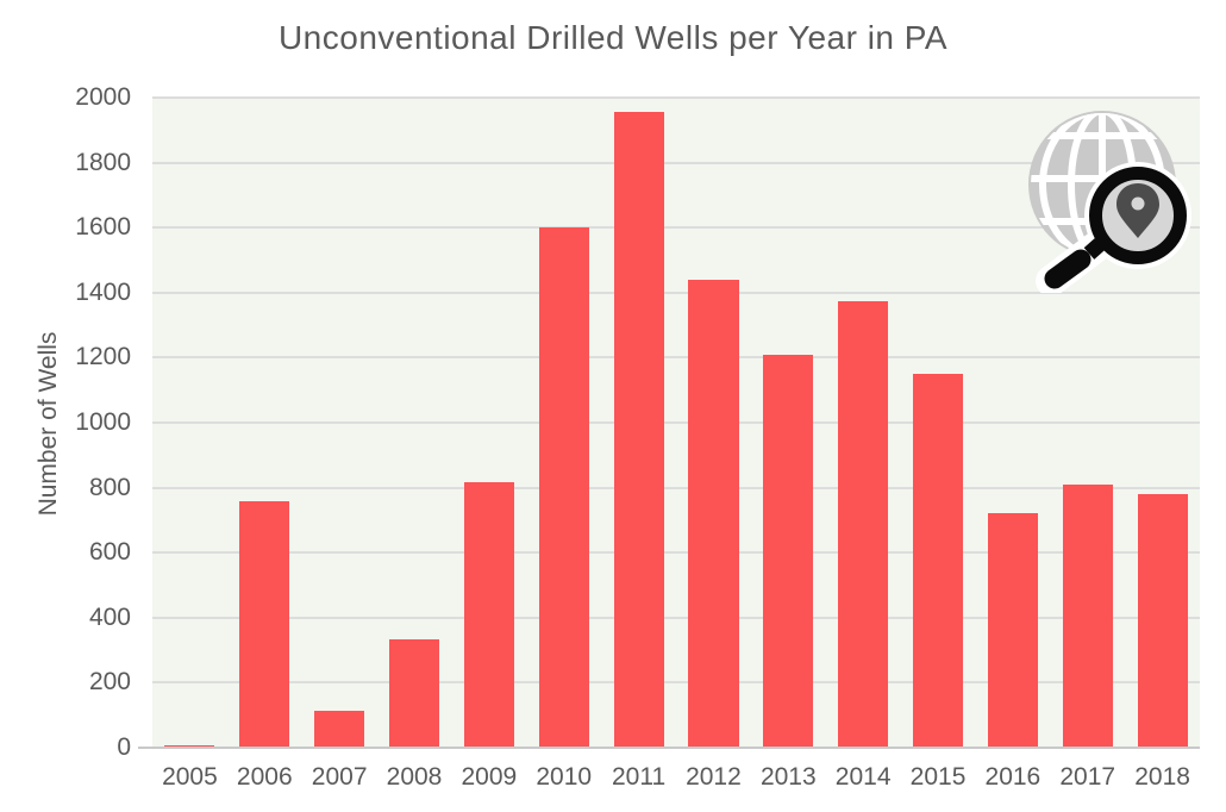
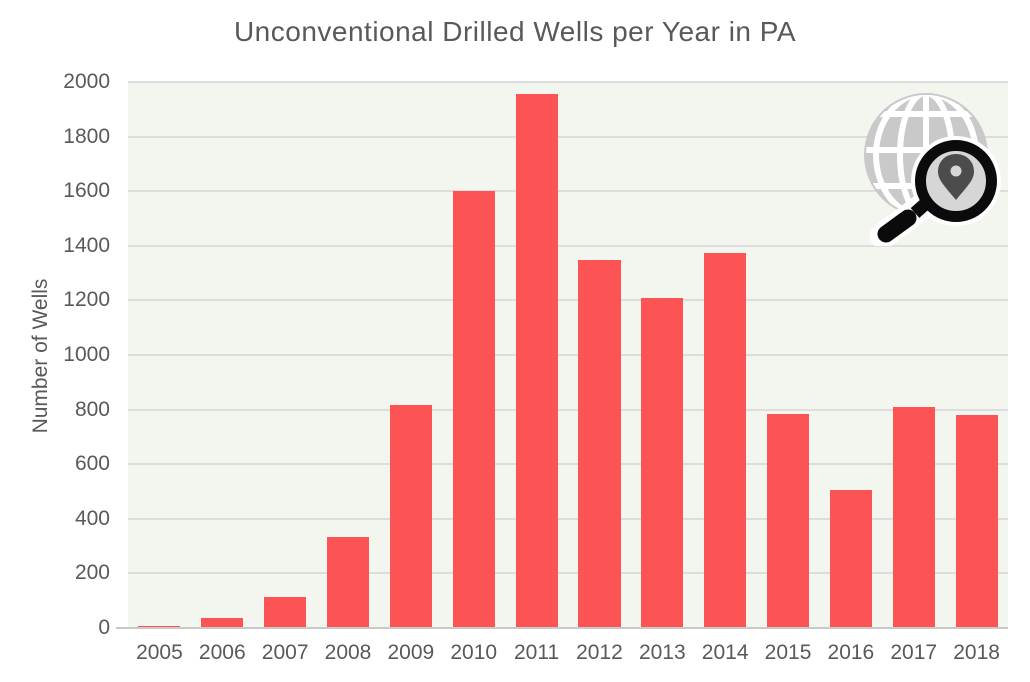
2006: 760 -> 40
2012: 1440 -> 1350
2015: 1150 -> 780
2016: 720 -> 500
